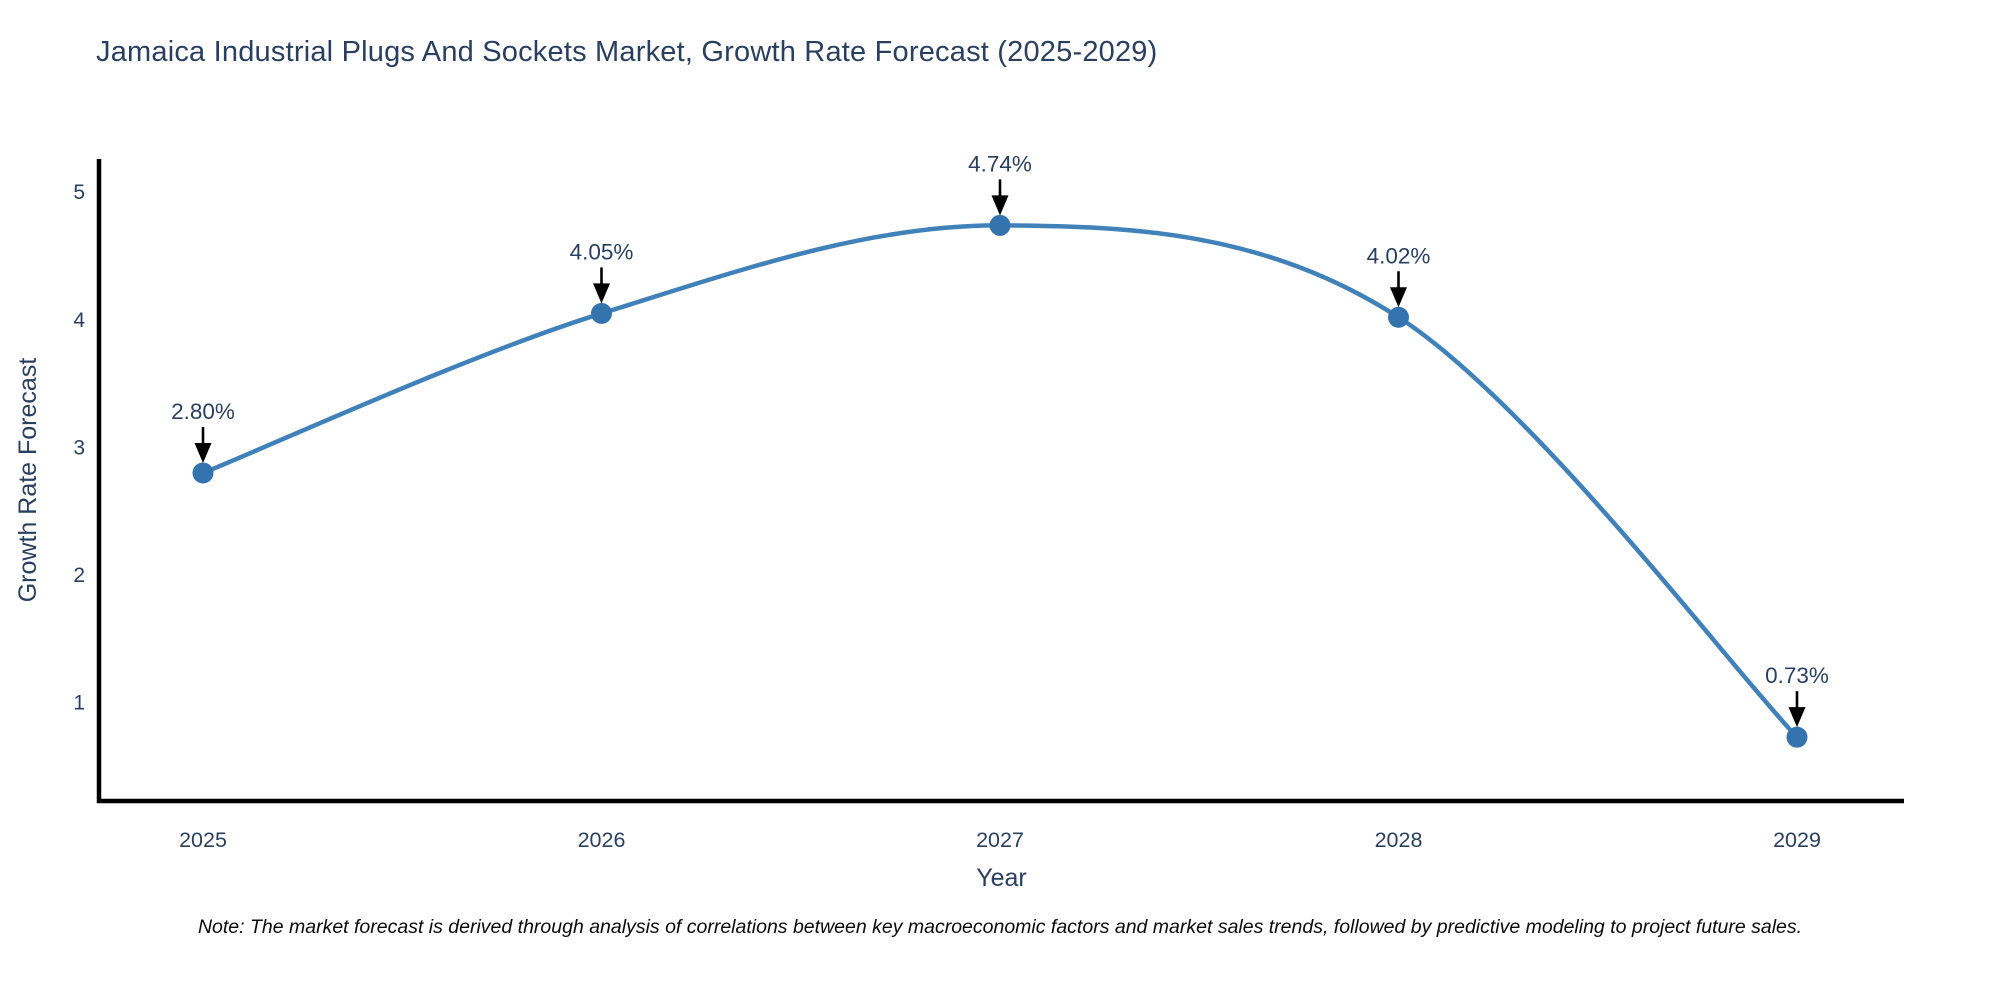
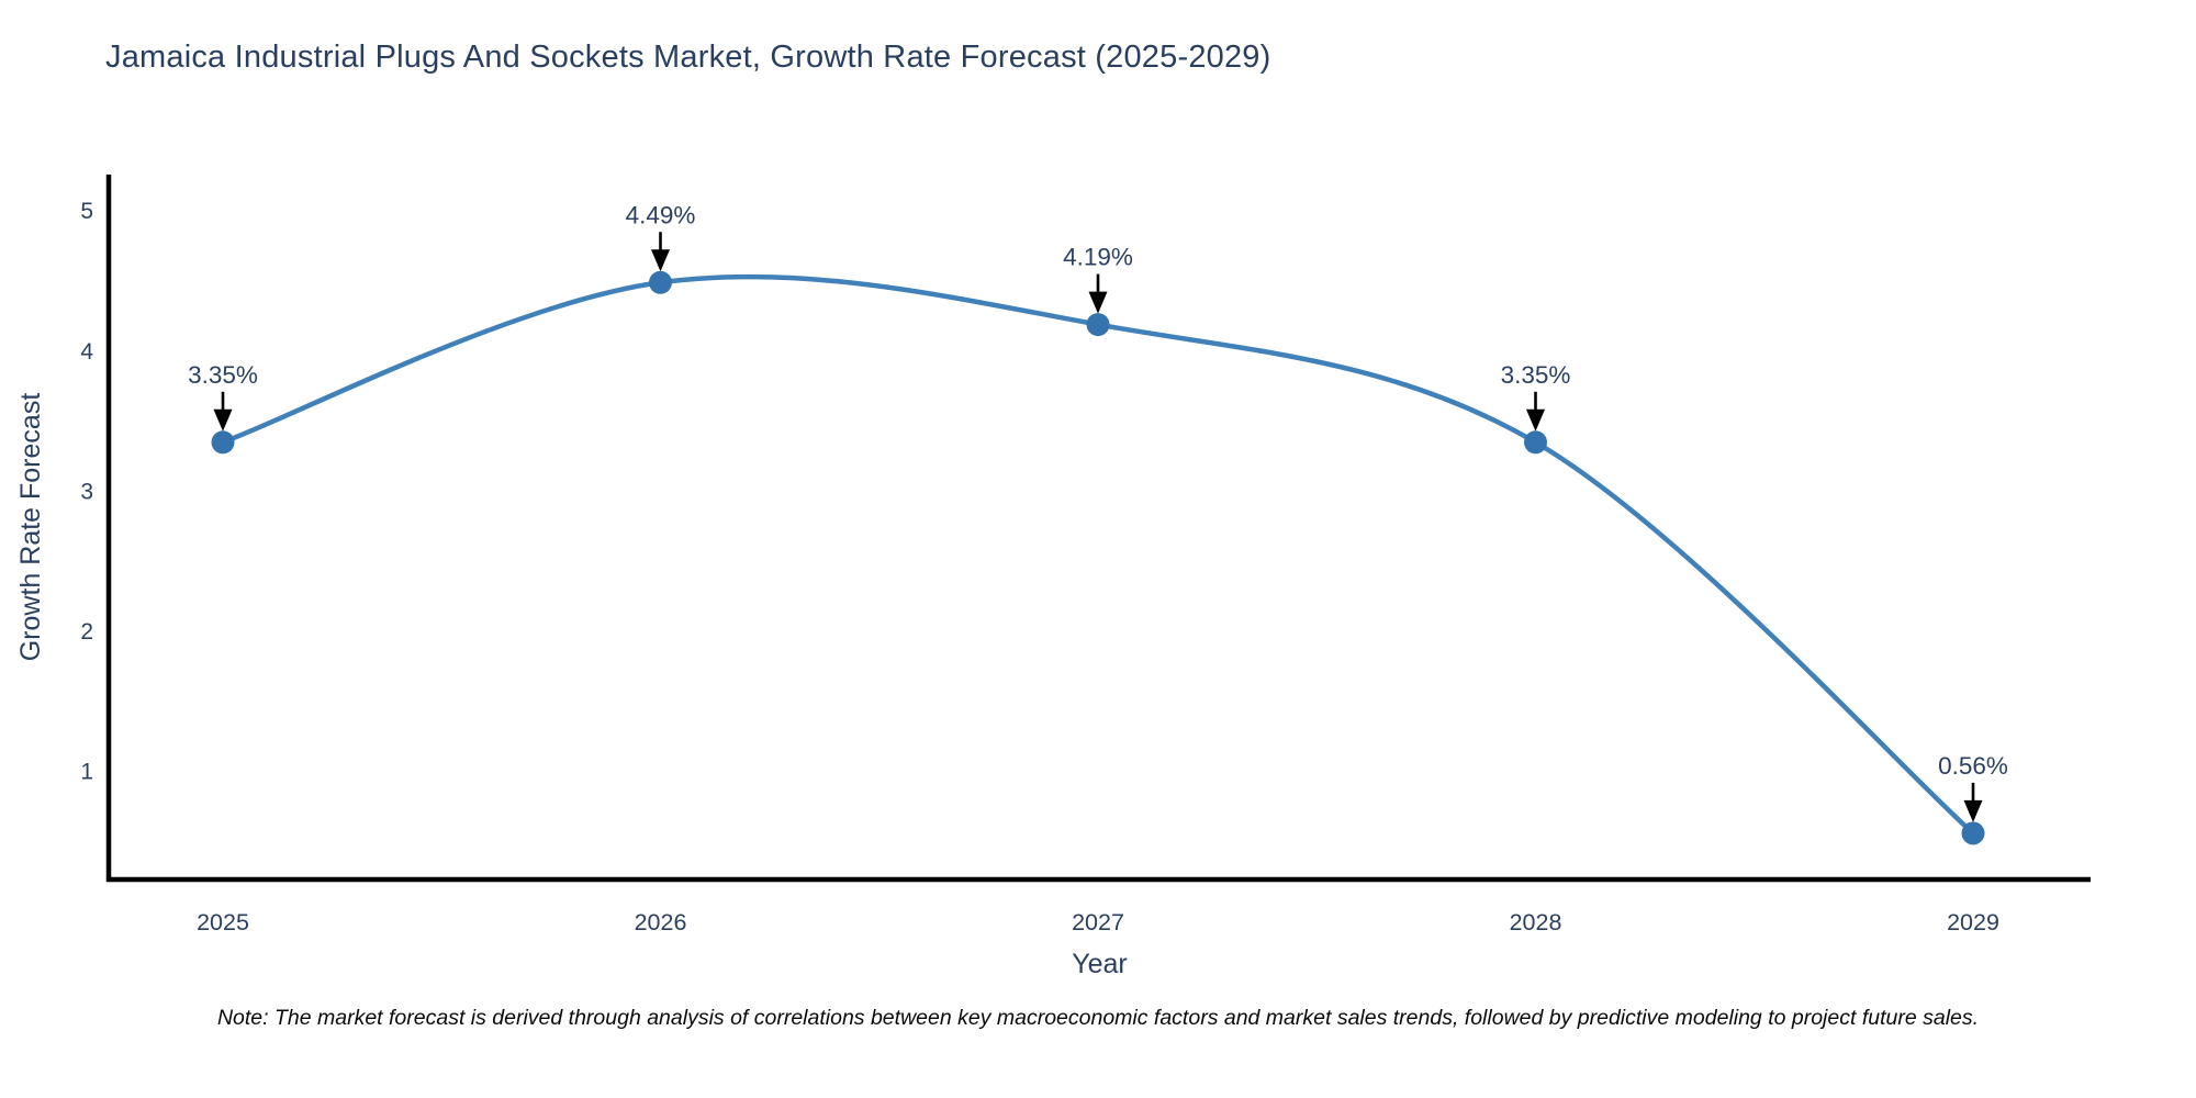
2025: 2.80% -> 3.35%
2026: 4.05% -> 4.49%
2027: 4.74% -> 4.19%
2028: 4.02% -> 3.35%
2029: 0.73% -> 0.56%
